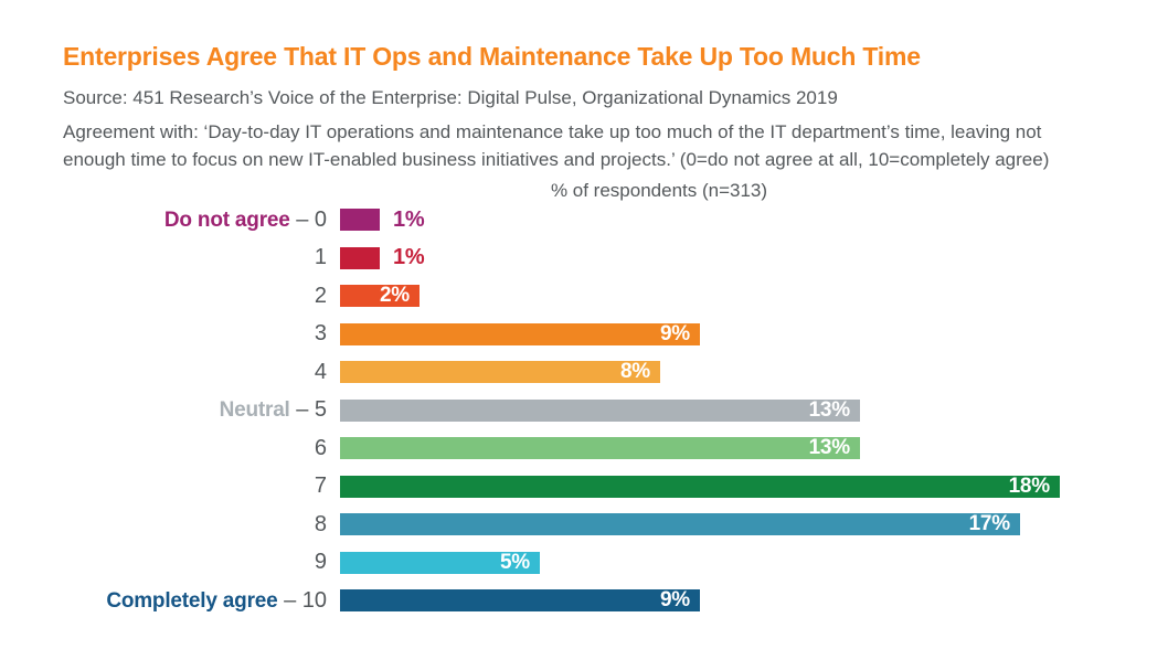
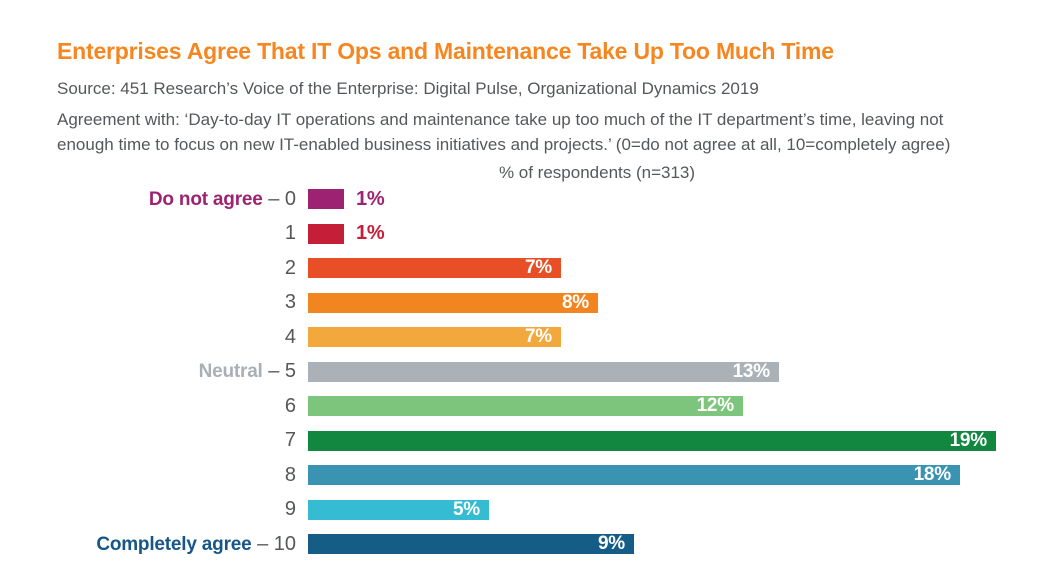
2: 2% -> 7%
3: 9% -> 8%
4: 8% -> 7%
6: 13% -> 12%
7: 18% -> 19%
8: 17% -> 18%
